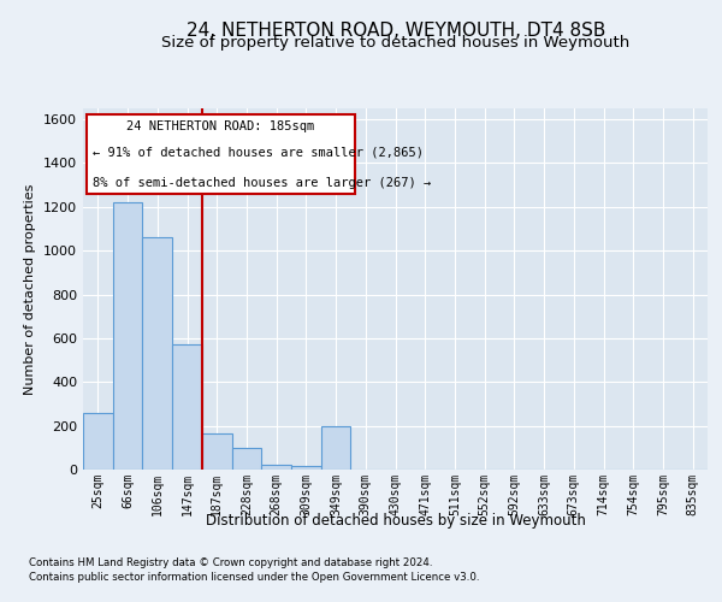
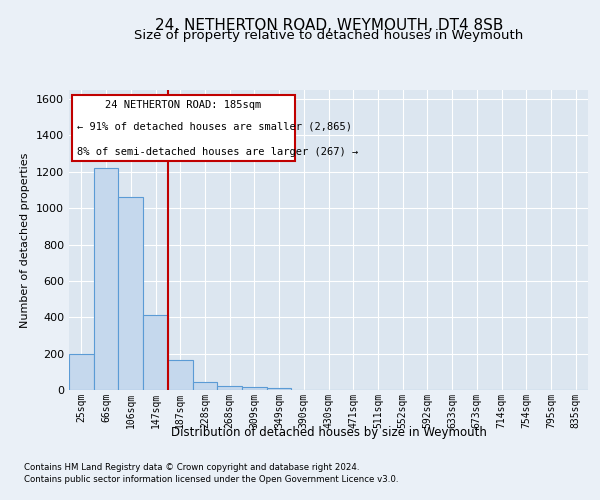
25sqm: 260 -> 200
147sqm: 570 -> 420
228sqm: 100 -> 40
349sqm: 200 -> 10
